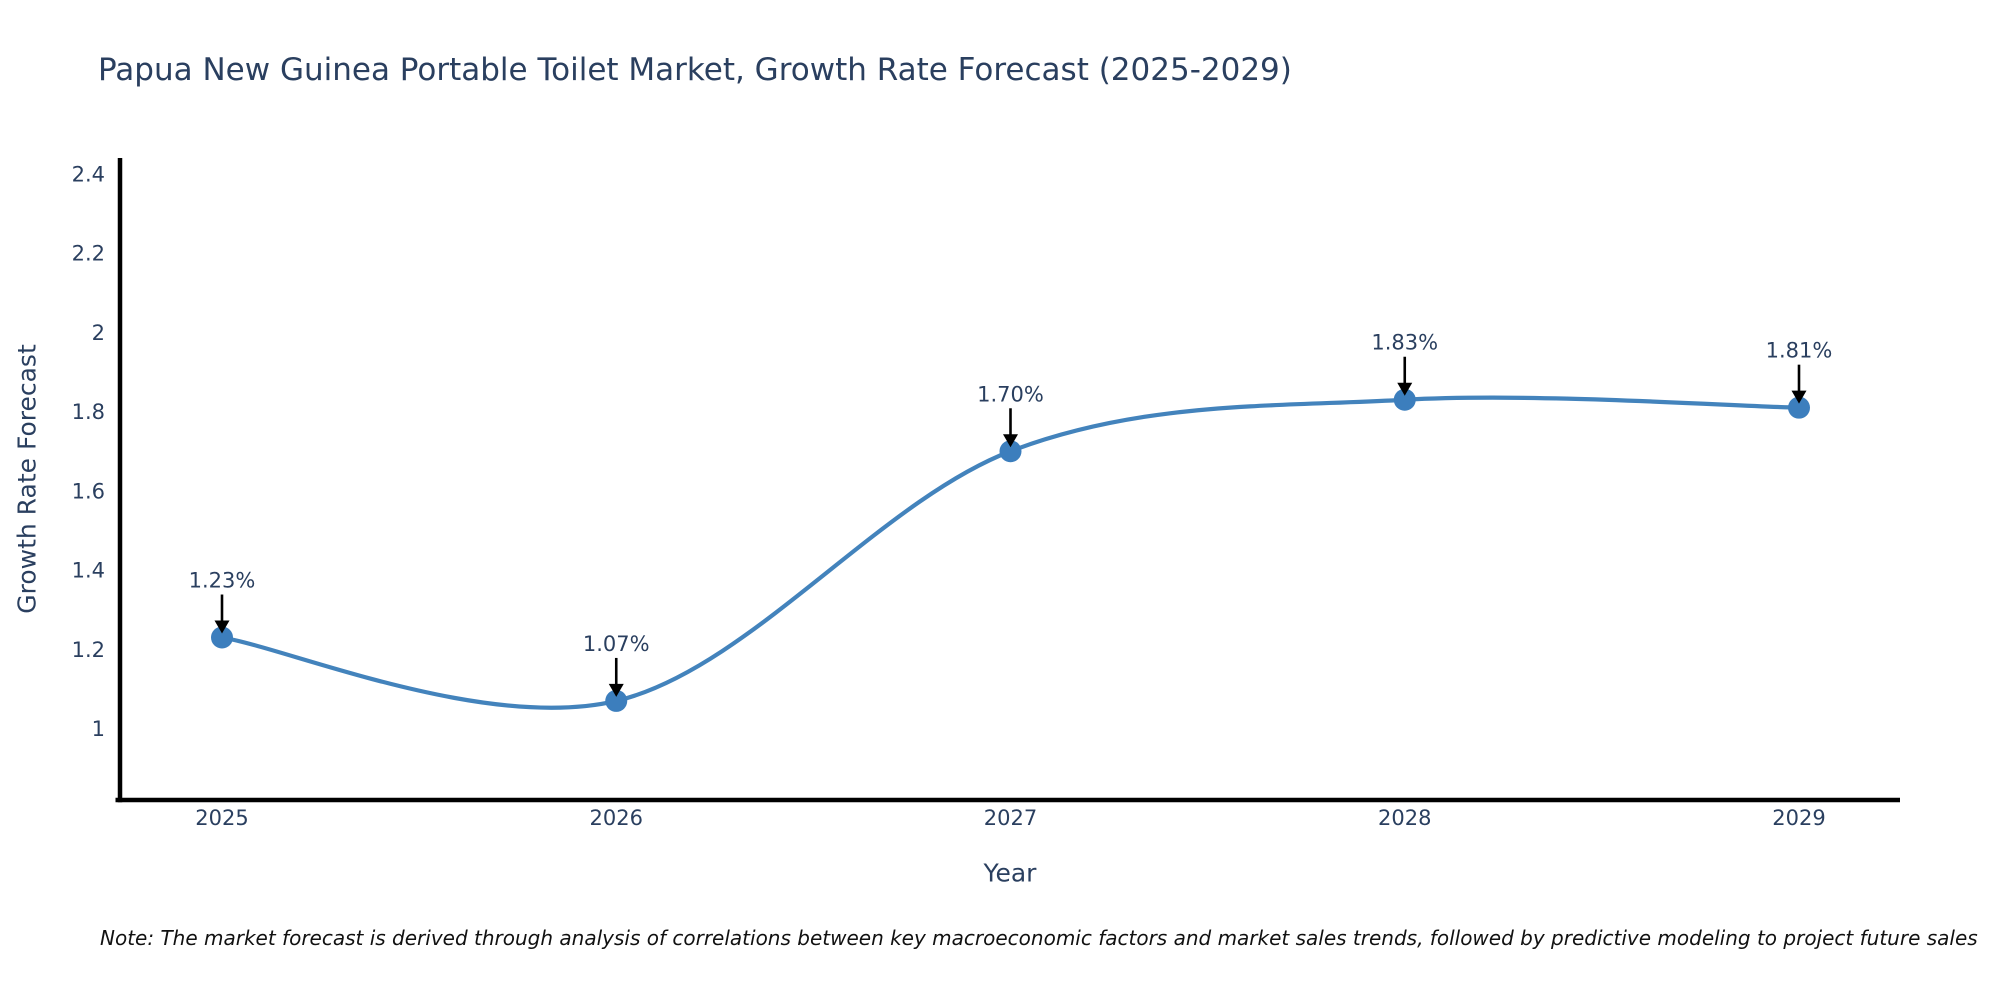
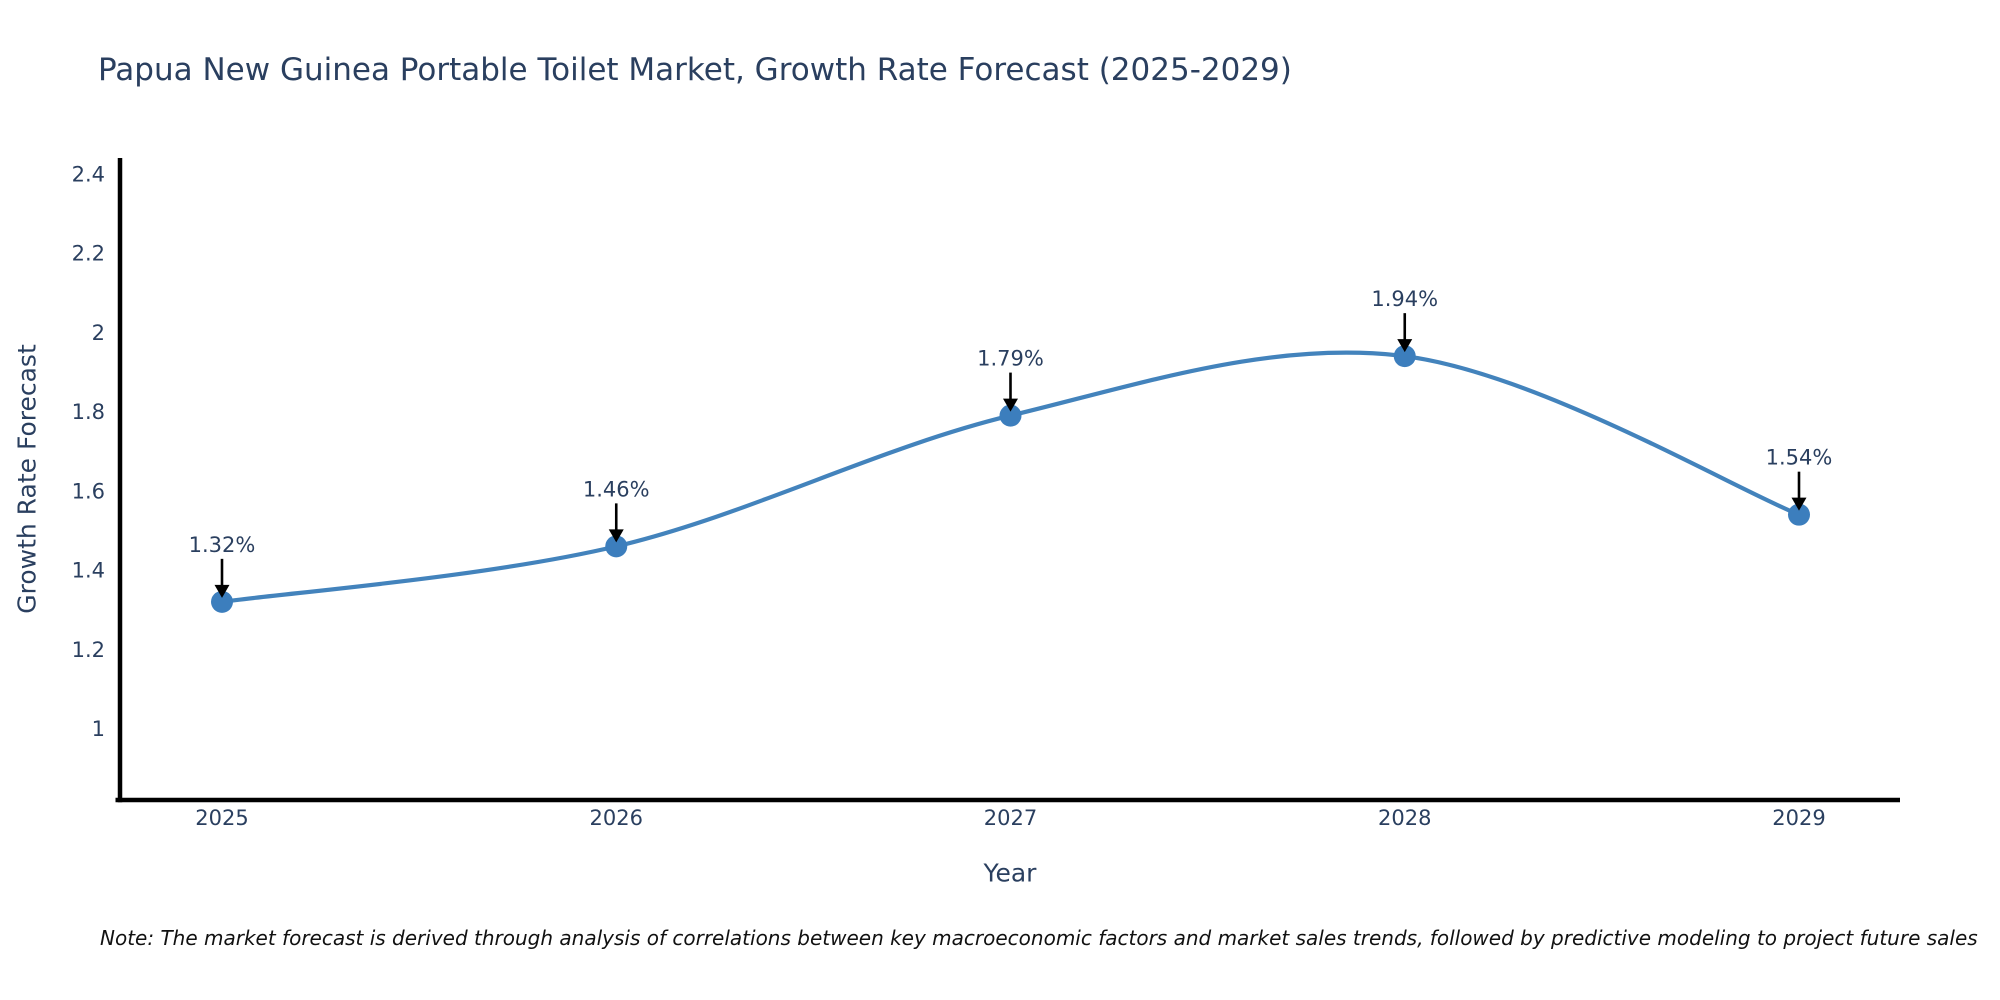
2025: 1.23% -> 1.32%
2026: 1.07% -> 1.46%
2027: 1.70% -> 1.79%
2028: 1.83% -> 1.94%
2029: 1.81% -> 1.54%
